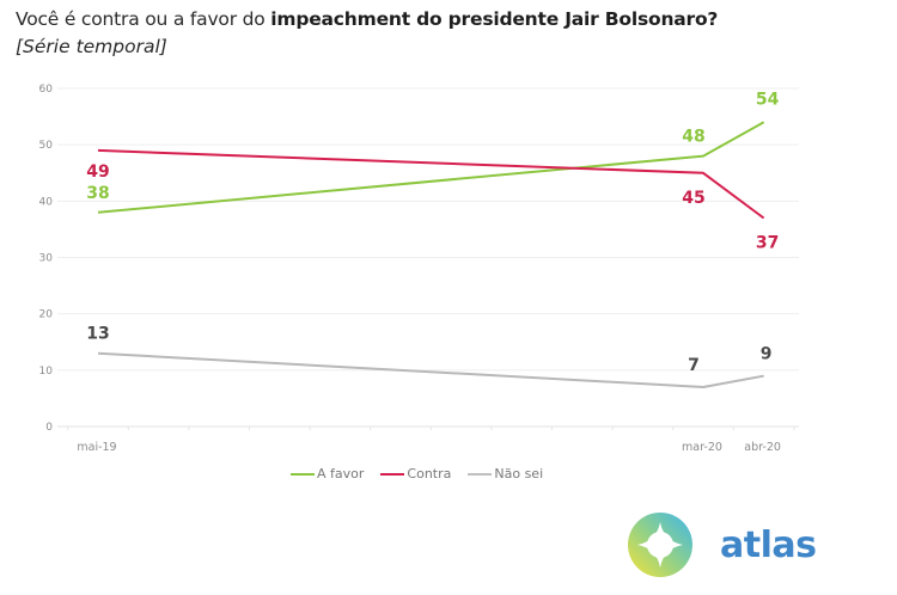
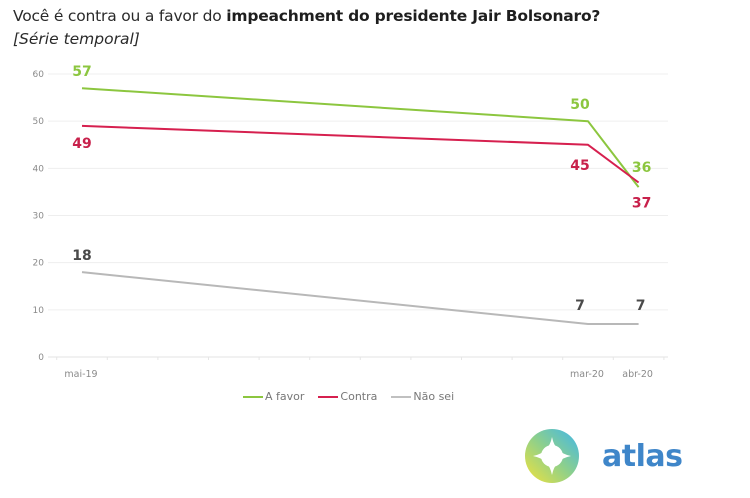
A favor/mai-19: 38 -> 57
Não sei/mai-19: 13 -> 18
A favor/mar-20: 48 -> 50
A favor/abr-20: 54 -> 36
Não sei/abr-20: 9 -> 7
